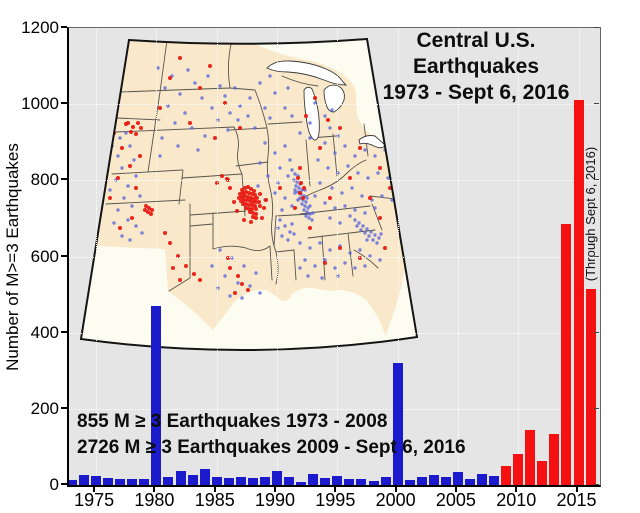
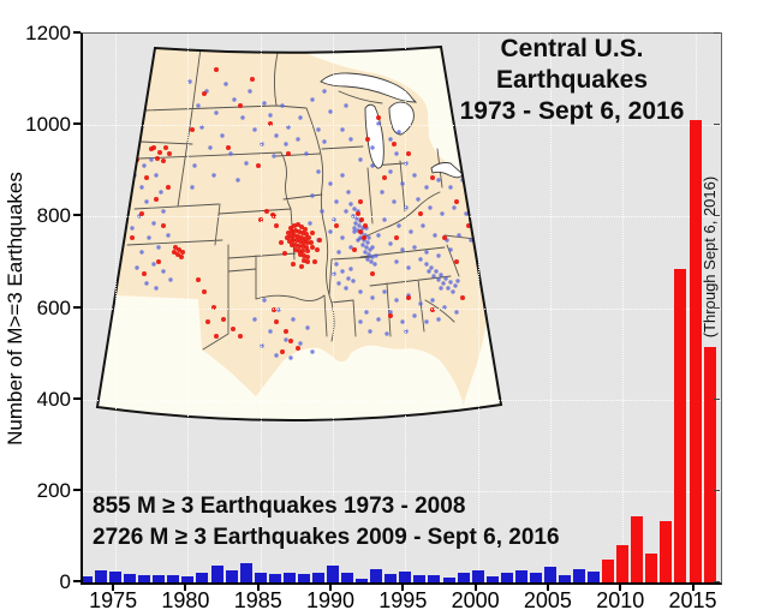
1980: 470 -> 10
2000: 320 -> 30
